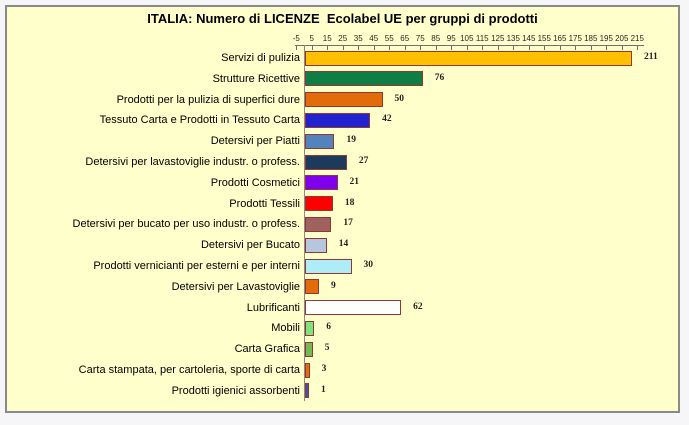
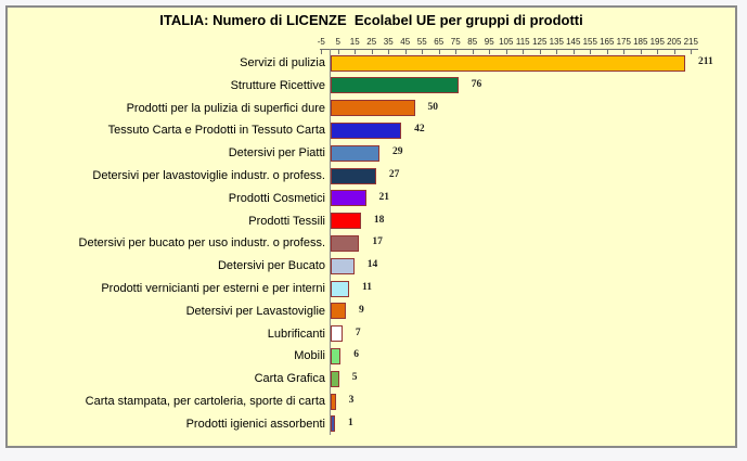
Detersivi per Piatti: 19 -> 29
Prodotti vernicianti per esterni e per interni: 30 -> 11
Lubrificanti: 62 -> 7
